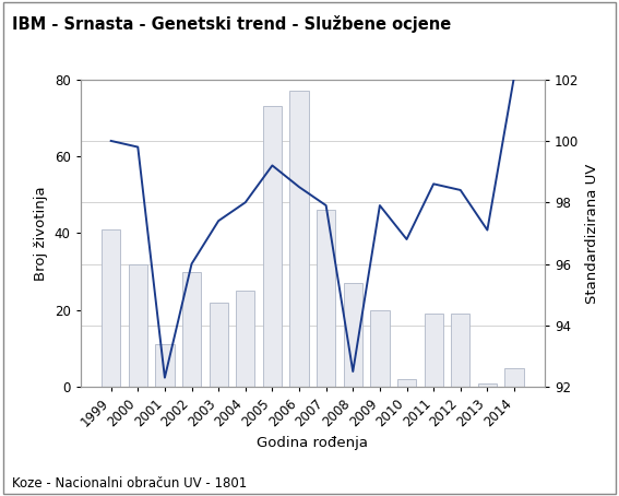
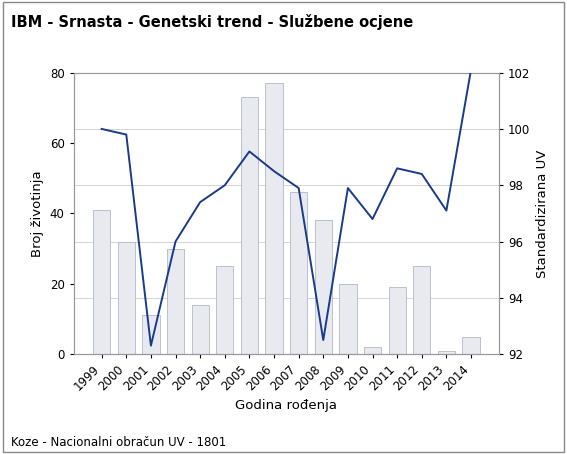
Broj životinja/2003: 22 -> 14
Broj životinja/2008: 27 -> 38
Broj životinja/2012: 19 -> 25
